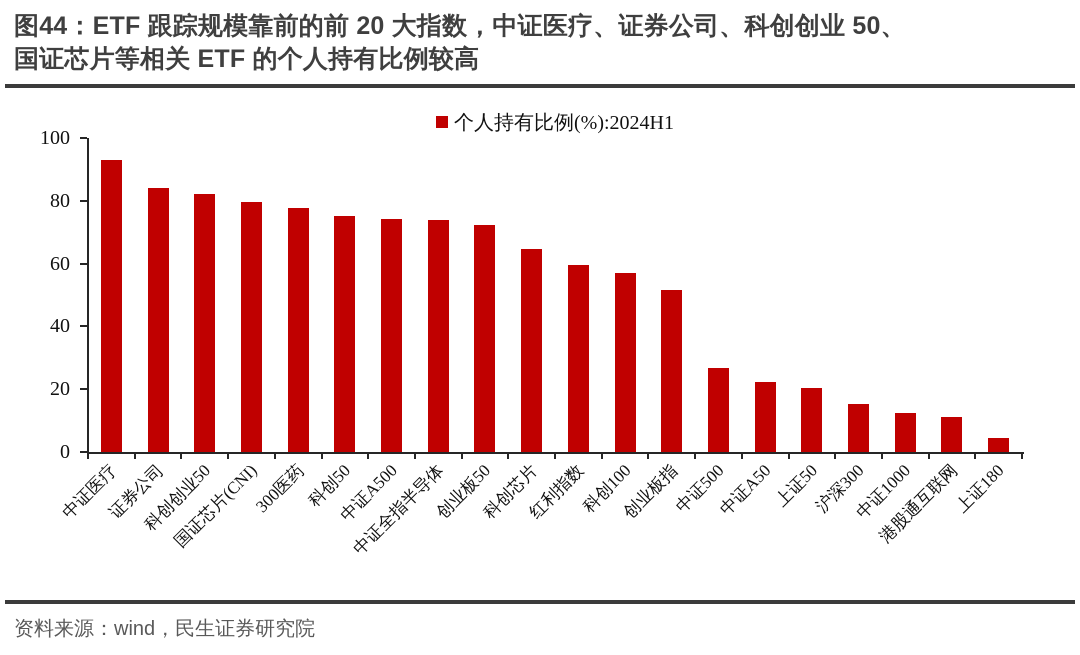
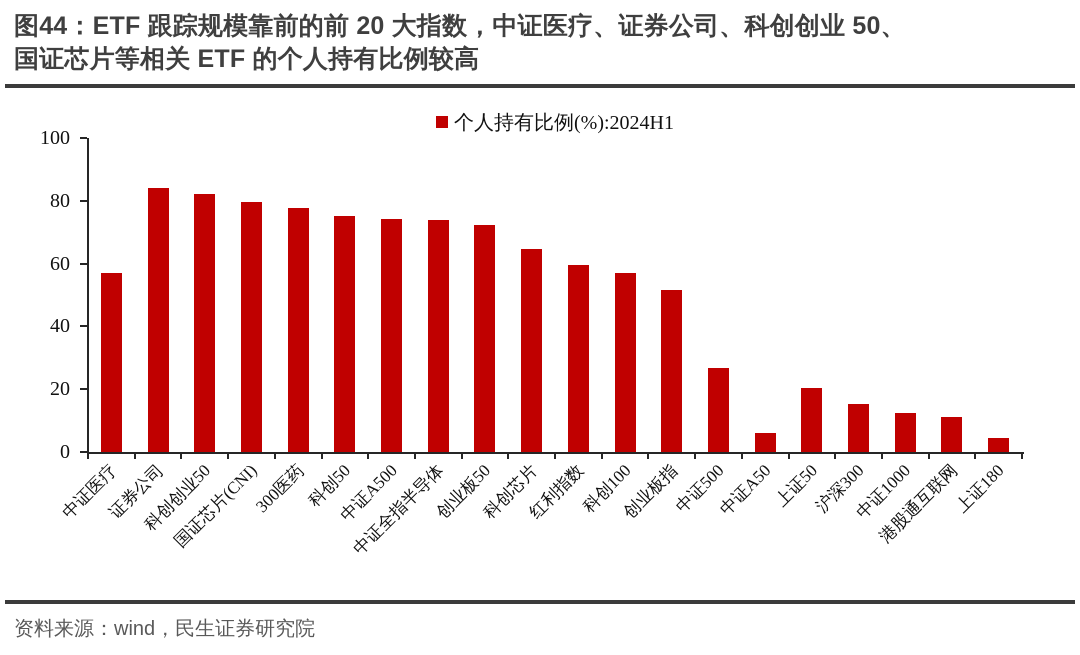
中证医疗: 93 -> 57
中证A50: 22 -> 6
